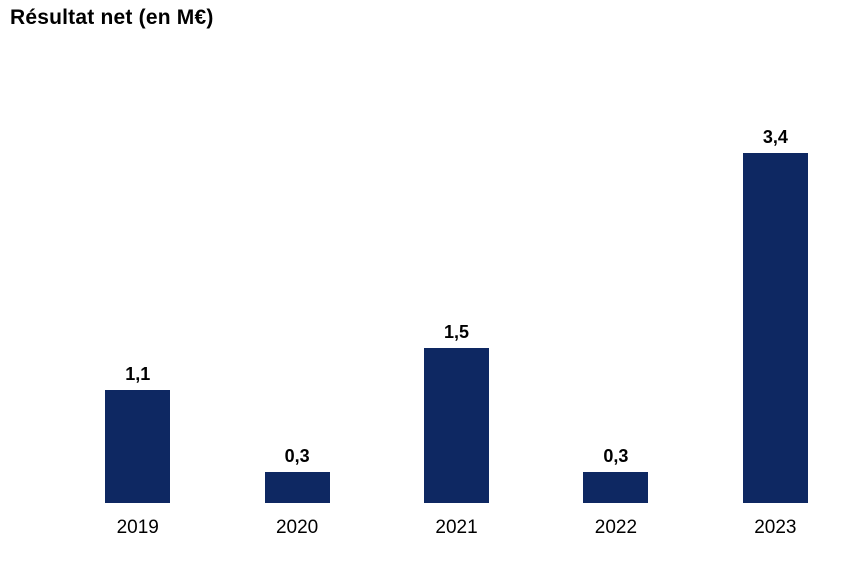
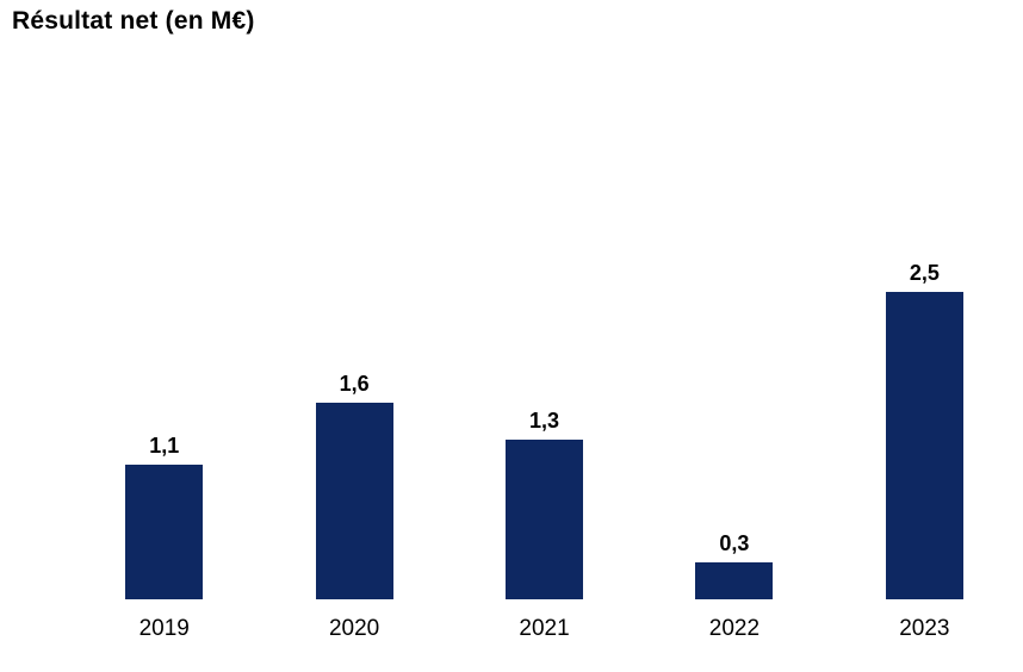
2020: 0,3 -> 1,6
2021: 1,5 -> 1,3
2023: 3,4 -> 2,5
